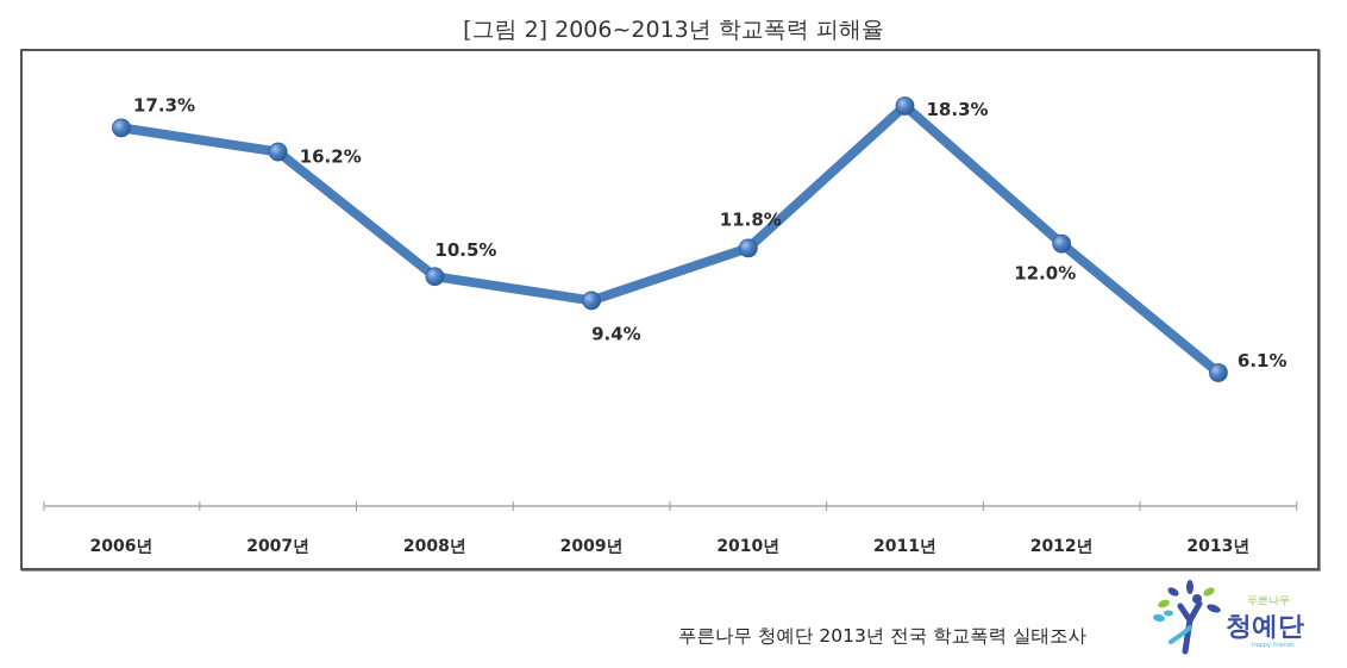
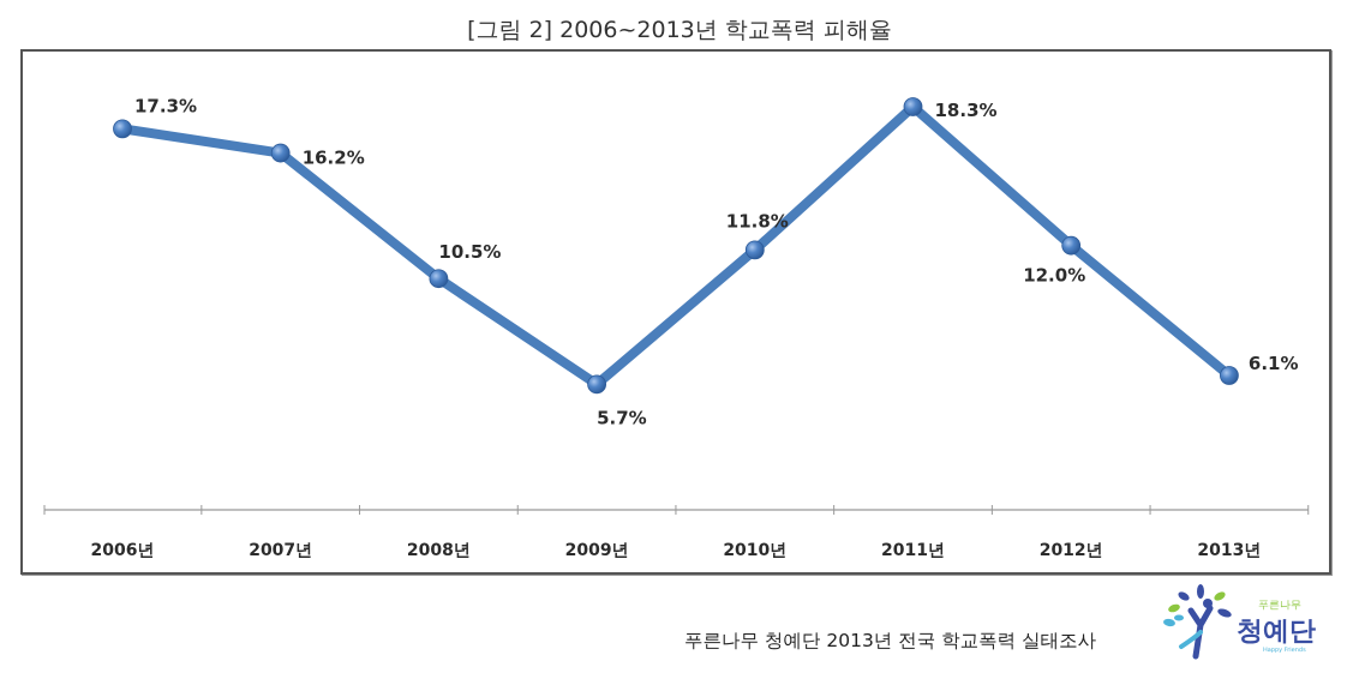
2009년: 9.4% -> 5.7%
